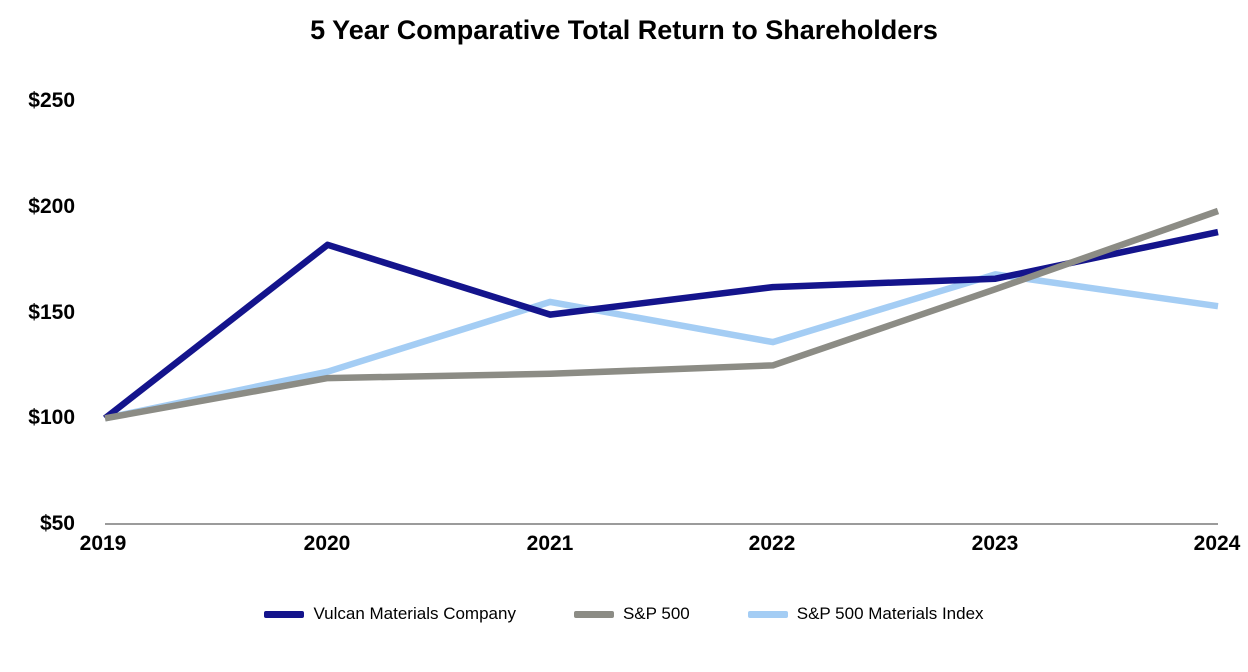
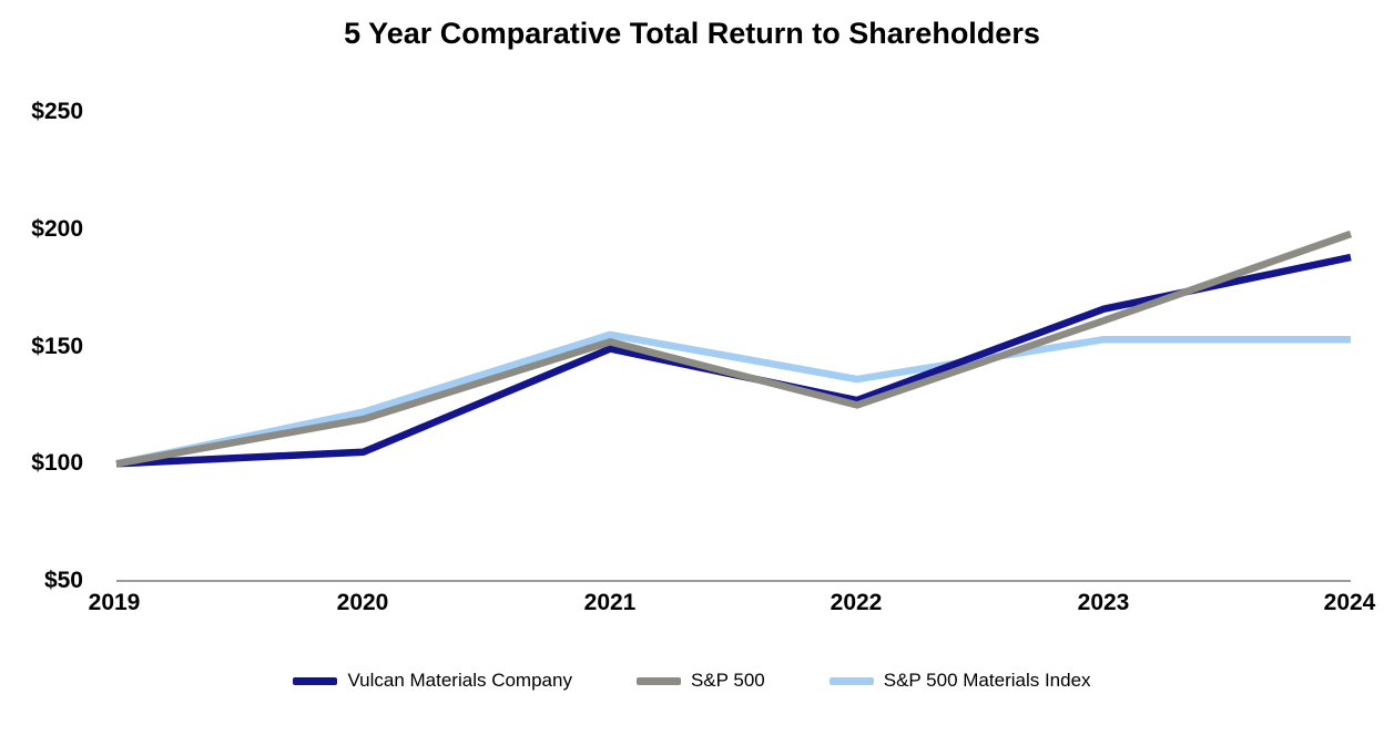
Vulcan Materials Company/2020: $182 -> $105
S&P 500/2021: $121 -> $152
Vulcan Materials Company/2022: $162 -> $127
S&P 500 Materials Index/2023: $168 -> $153
